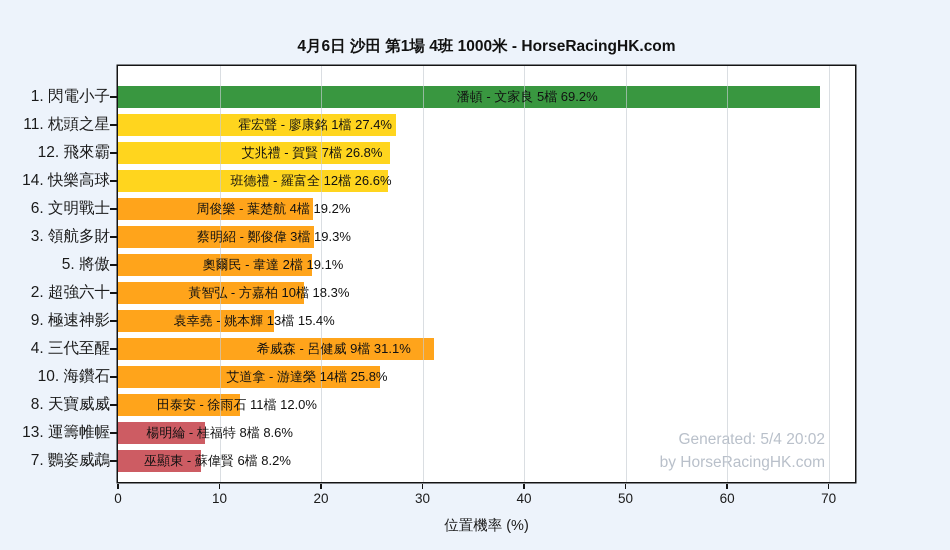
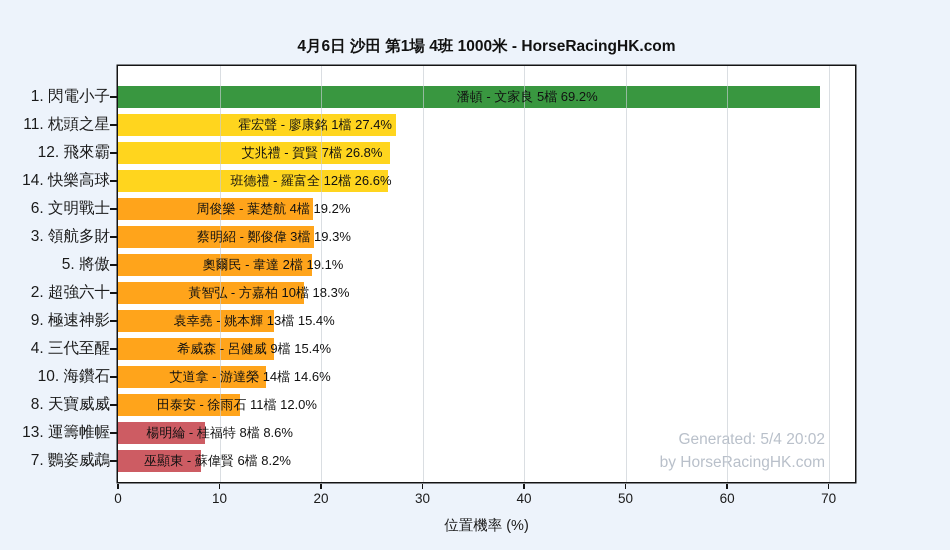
4. 三代至醒: 31.1% -> 15.4%
10. 海鑽石: 25.8% -> 14.6%
